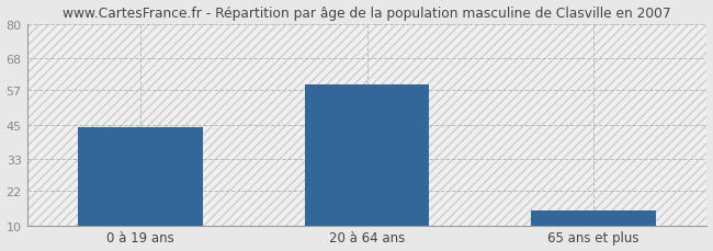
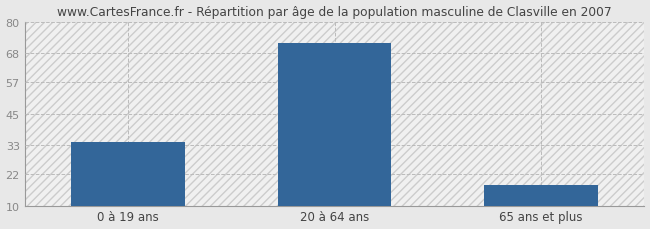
0 à 19 ans: 44 -> 34
20 à 64 ans: 59 -> 72
65 ans et plus: 15 -> 18
